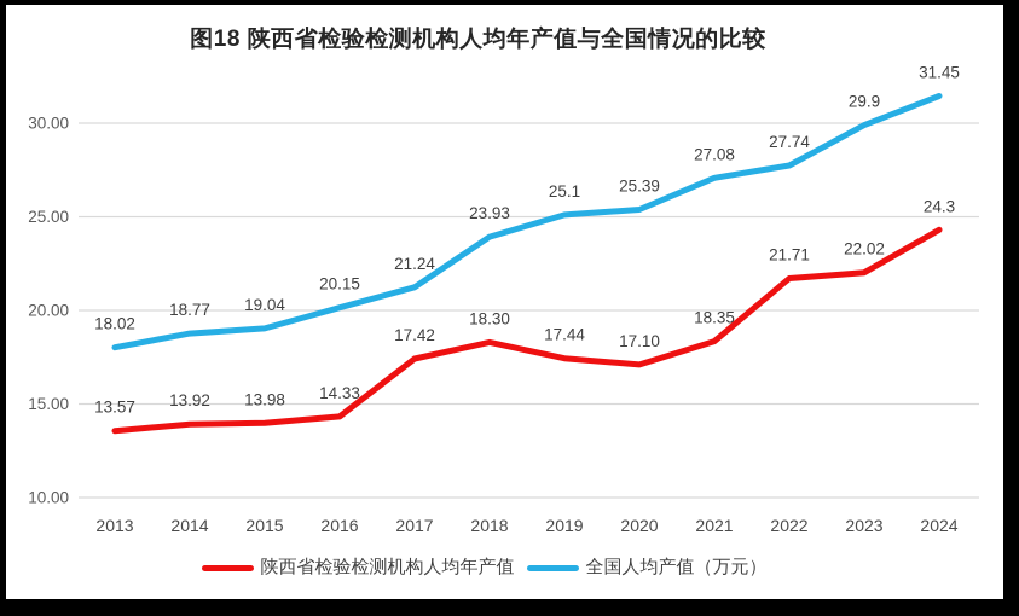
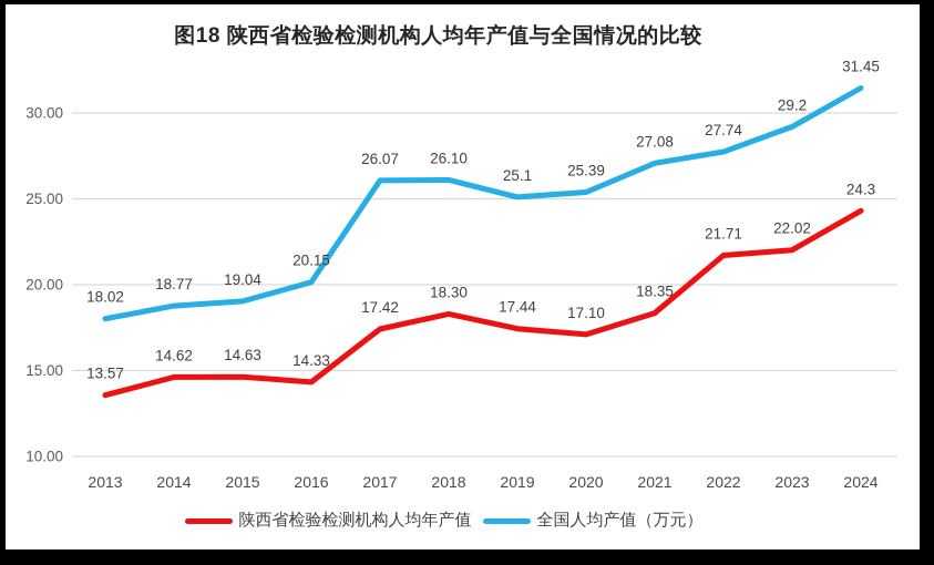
陕西省检验检测机构人均年产值/2014: 13.92 -> 14.62
陕西省检验检测机构人均年产值/2015: 13.98 -> 14.63
全国人均产值（万元）/2017: 21.24 -> 26.07
全国人均产值（万元）/2018: 23.93 -> 26.10
全国人均产值（万元）/2023: 29.9 -> 29.2
